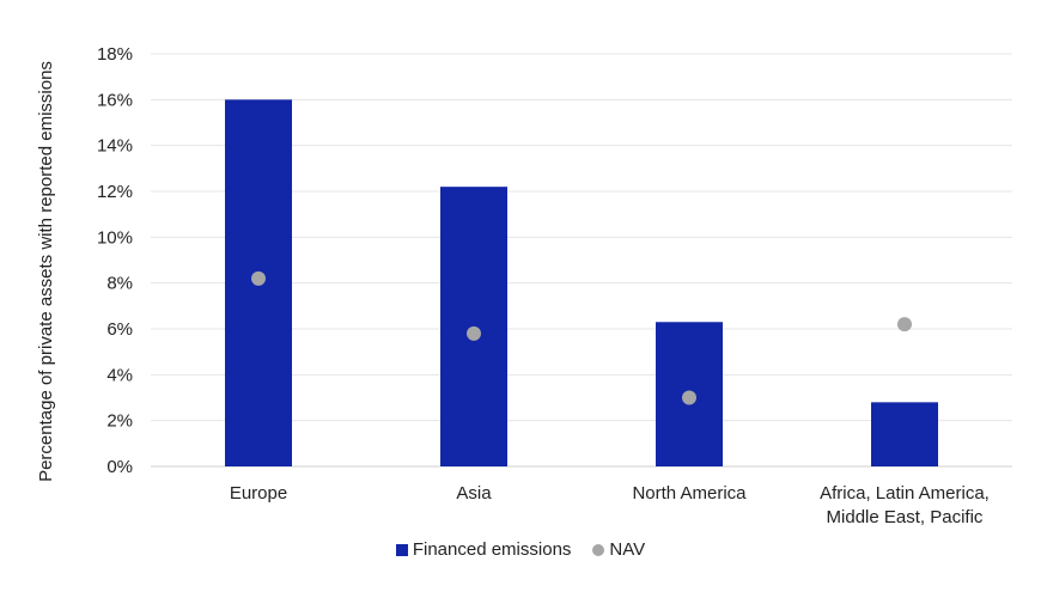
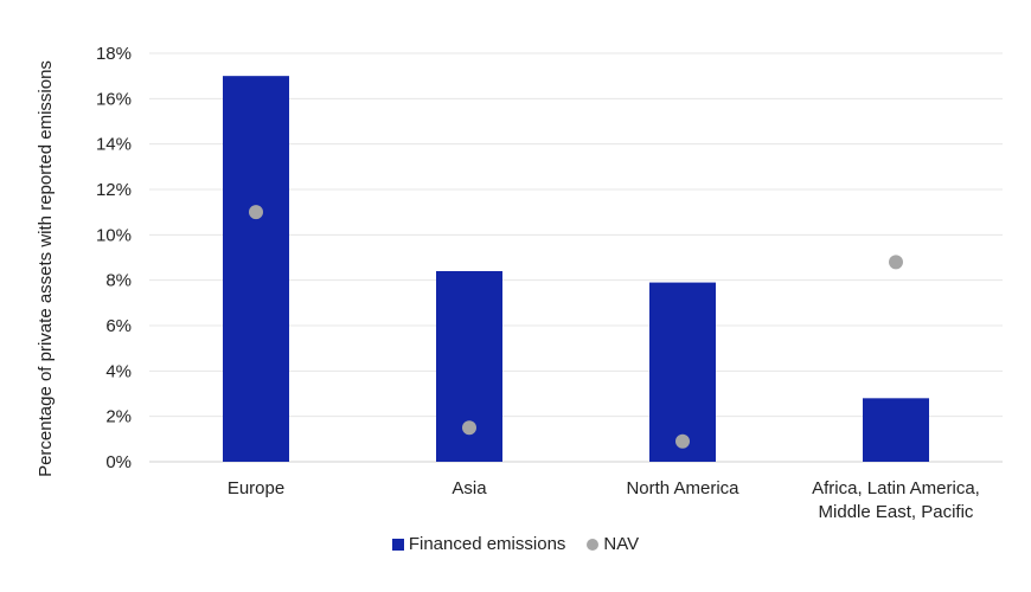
Financed emissions/Europe: 16.0% -> 17.0%
NAV/Europe: 8.2% -> 11.0%
Financed emissions/Asia: 12.2% -> 8.4%
NAV/Asia: 5.8% -> 1.5%
Financed emissions/North America: 6.3% -> 7.9%
NAV/North America: 3.0% -> 0.9%
NAV/Africa, Latin America, Middle East, Pacific: 6.2% -> 8.8%
